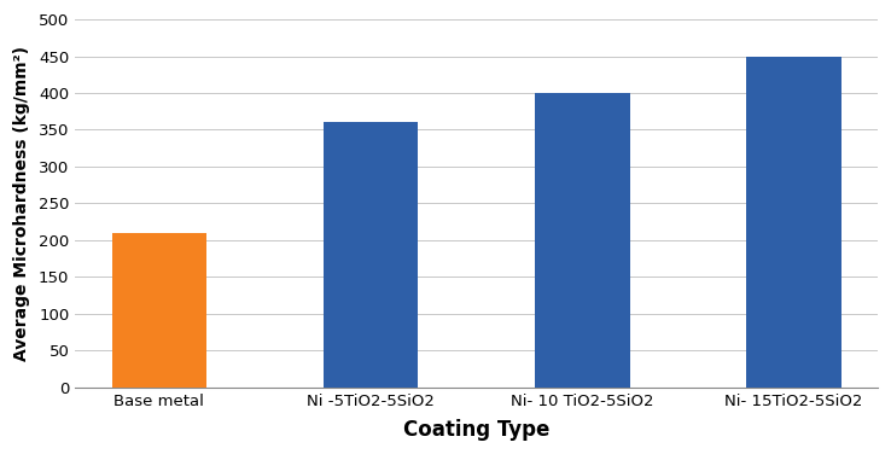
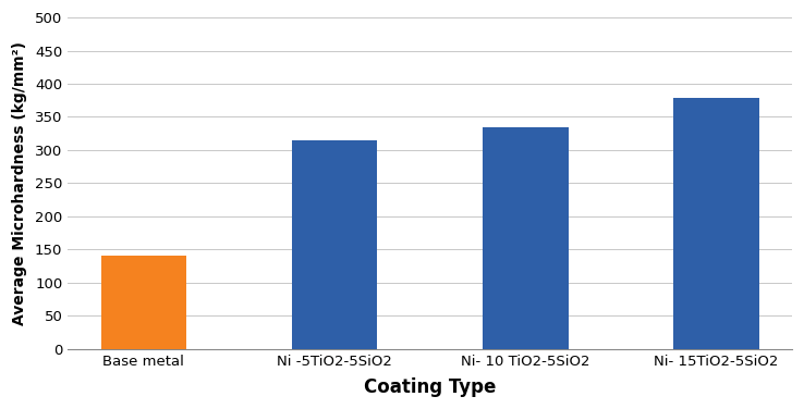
Base metal: 210 -> 140
Ni -5TiO2-5SiO2: 360 -> 314
Ni- 10 TiO2-5SiO2: 400 -> 334
Ni- 15TiO2-5SiO2: 449 -> 378
